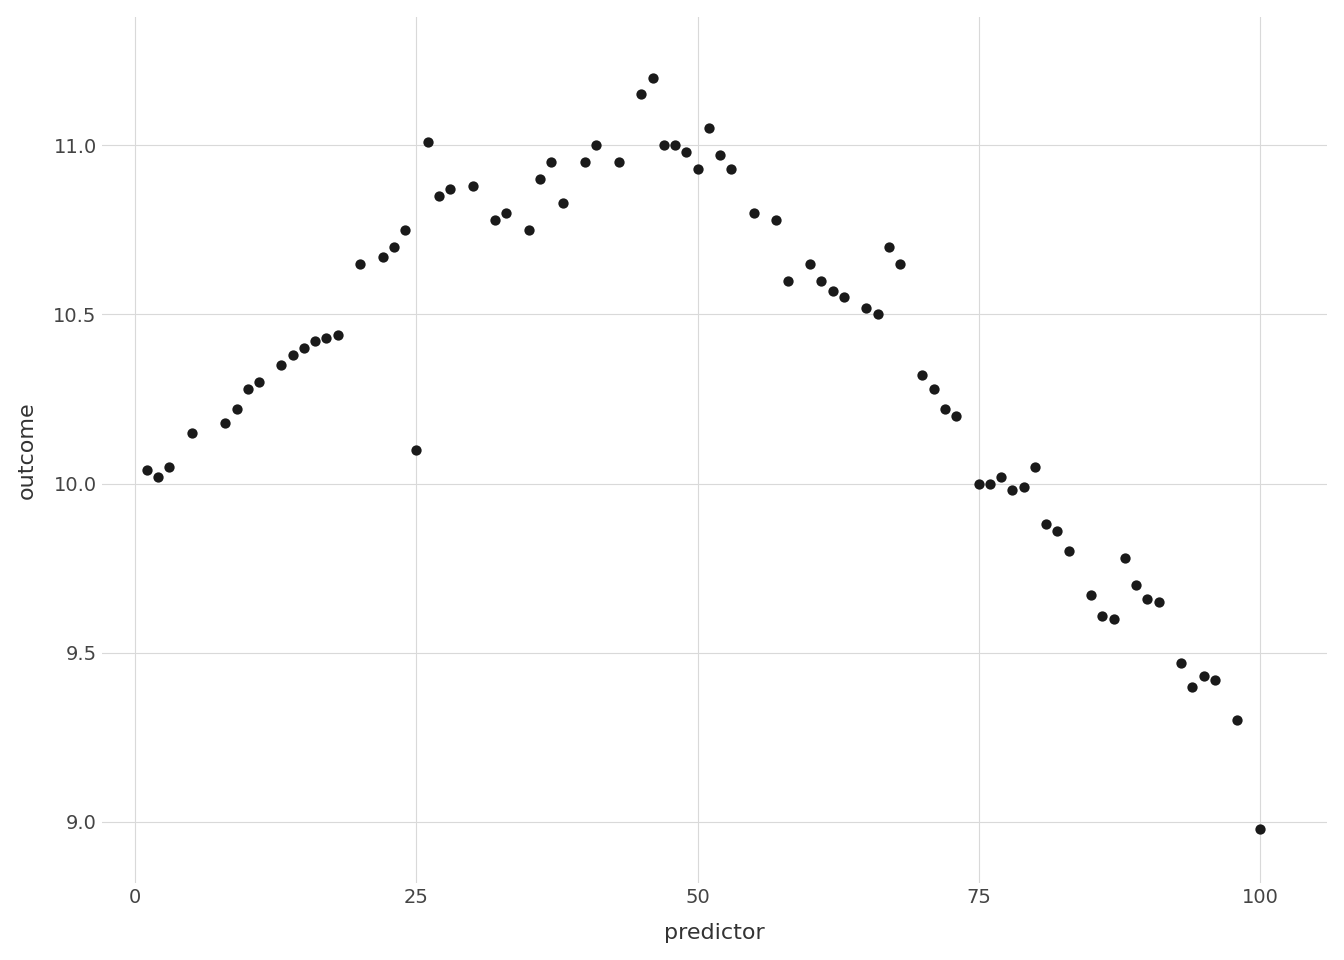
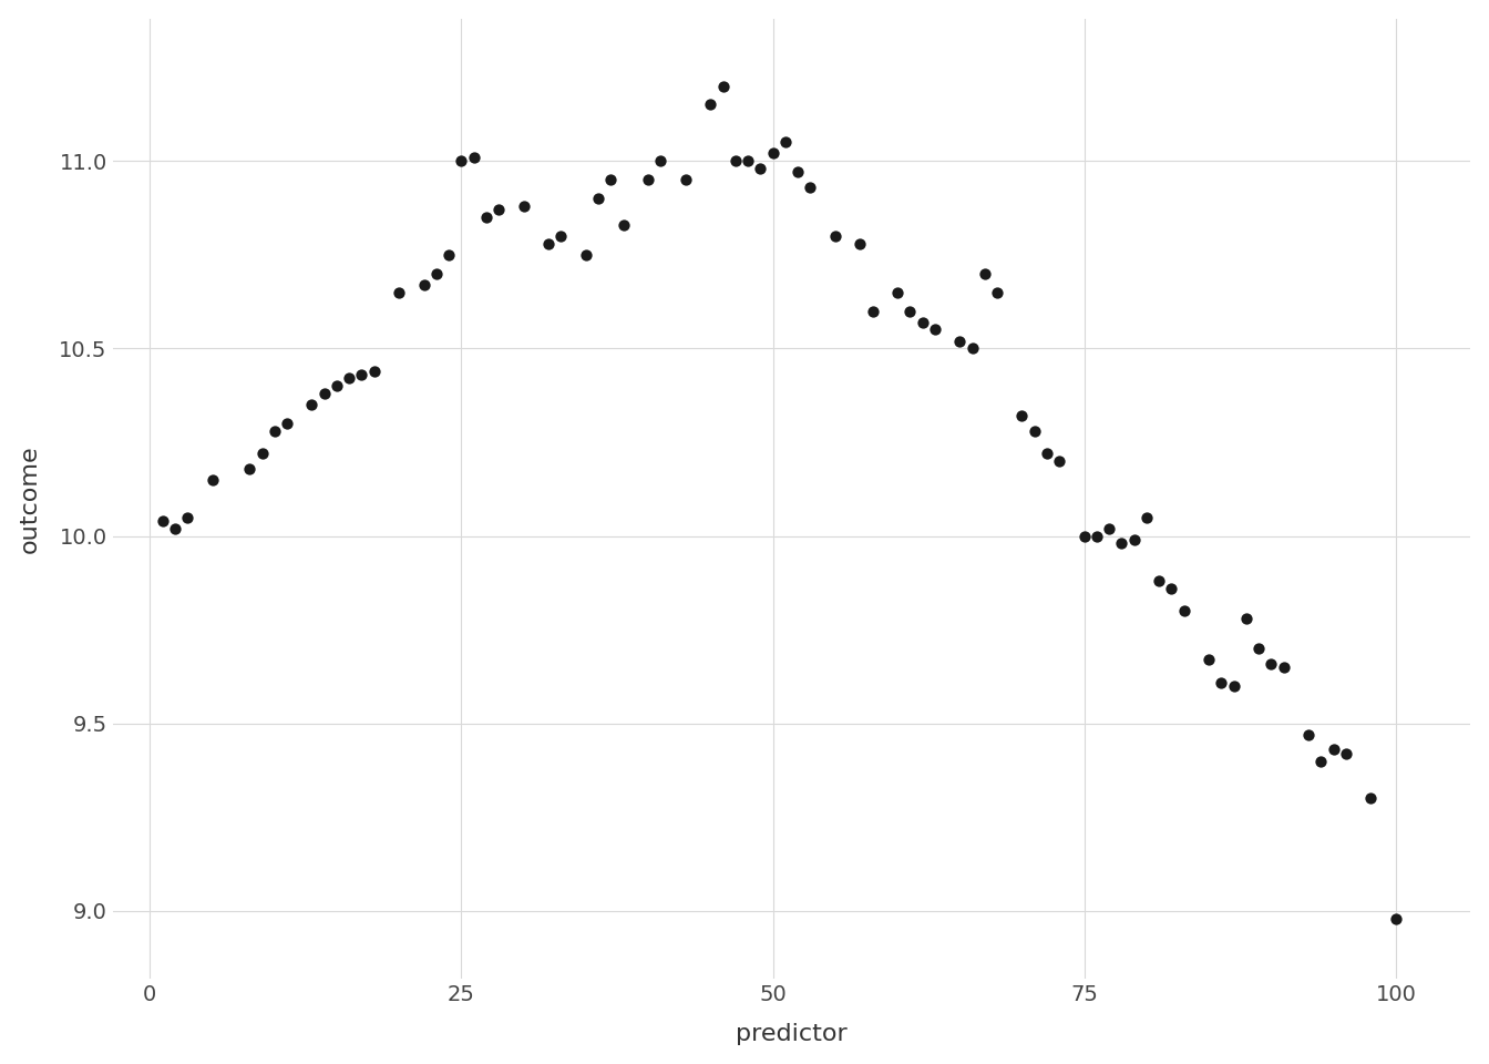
25: 10.10 -> 11.00
50: 10.93 -> 11.02
